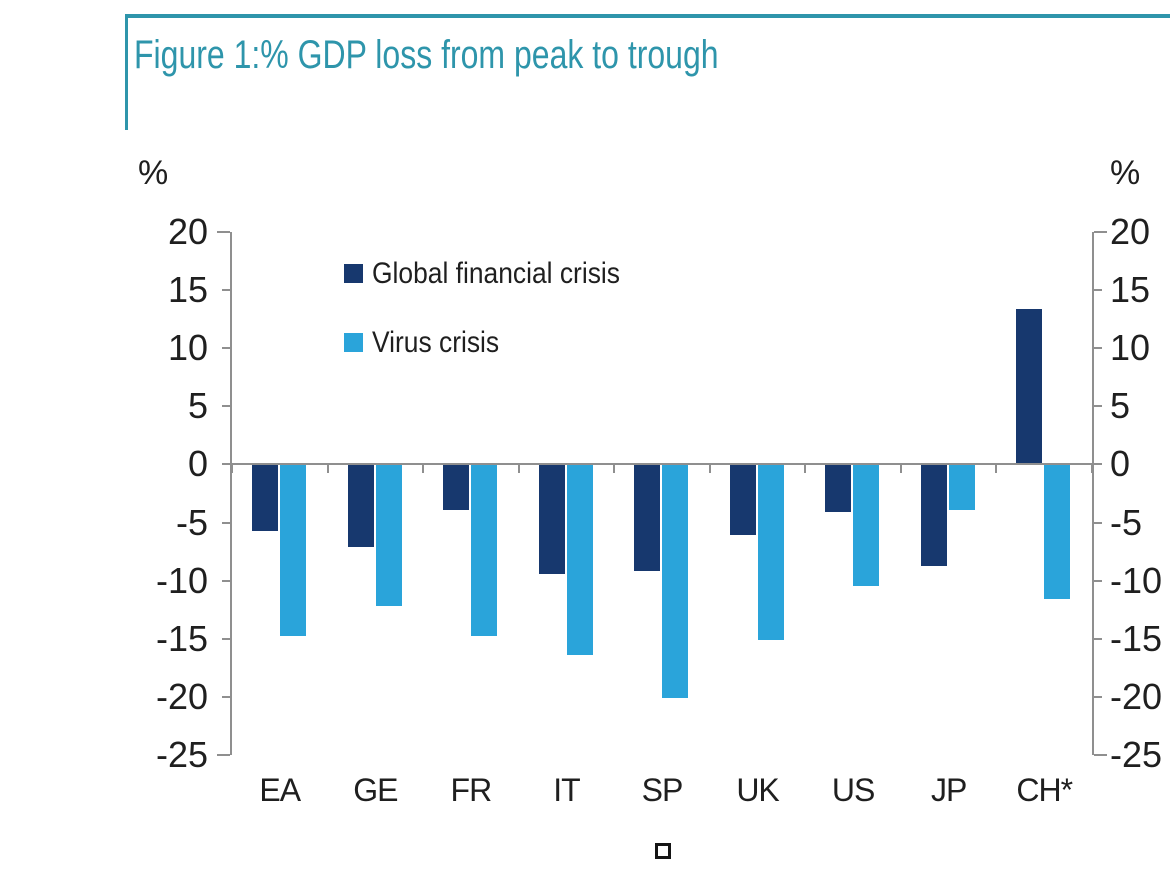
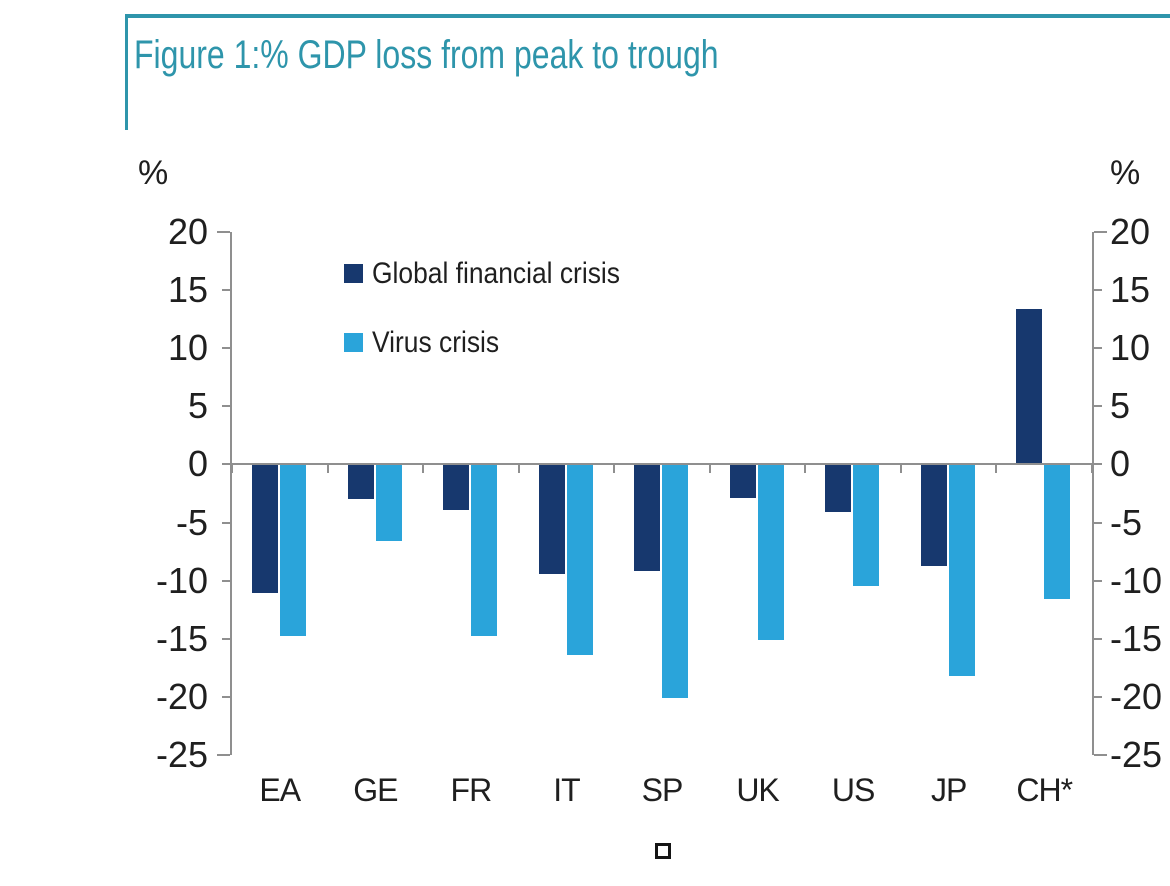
Global financial crisis/EA: -5.7 -> -11.1
Global financial crisis/GE: -7.1 -> -3.0
Virus crisis/GE: -12.2 -> -6.6
Global financial crisis/UK: -6.1 -> -2.9
Virus crisis/JP: -3.9 -> -18.2
